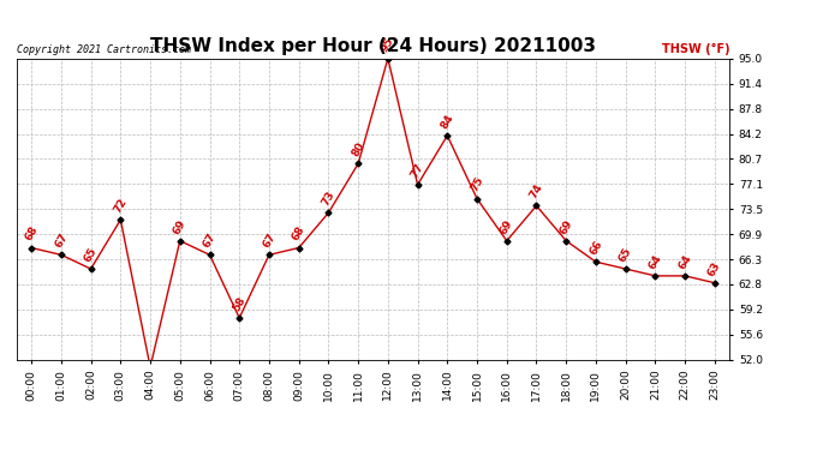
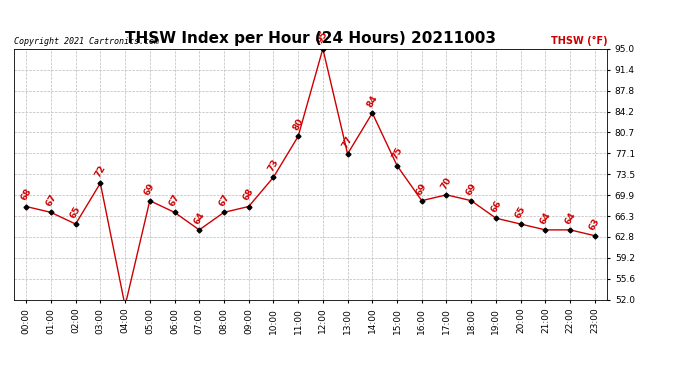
07:00: 58 -> 64
17:00: 74 -> 70
